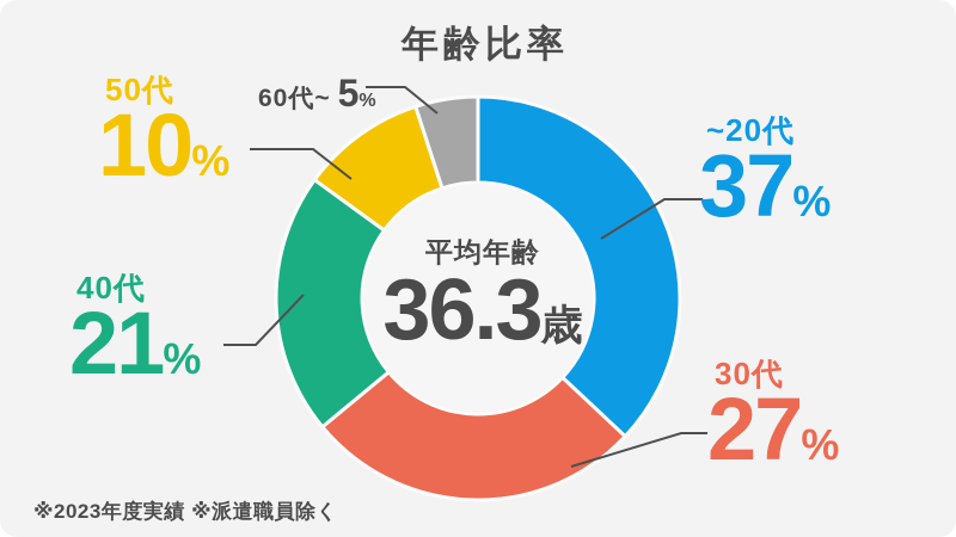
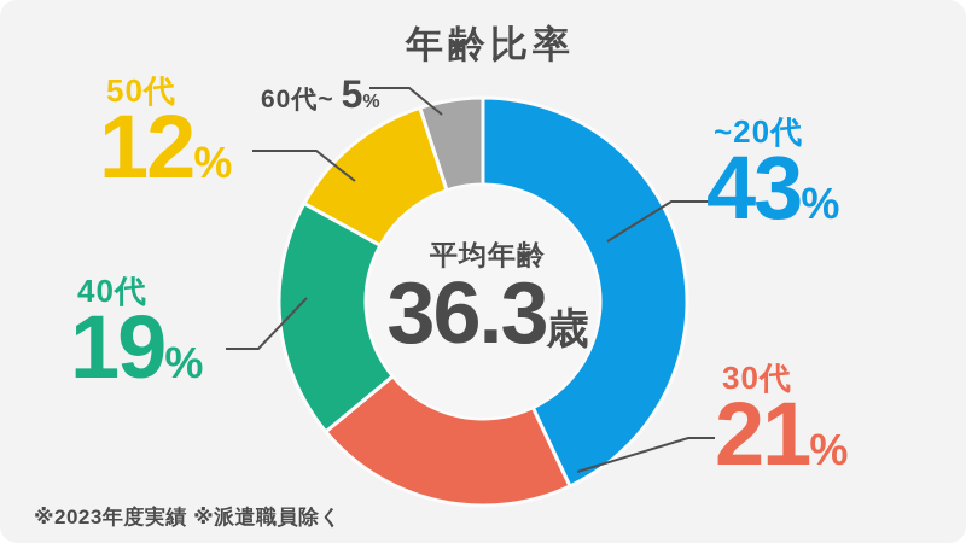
~20代: 37 -> 43
30代: 27 -> 21
40代: 21 -> 19
50代: 10 -> 12
